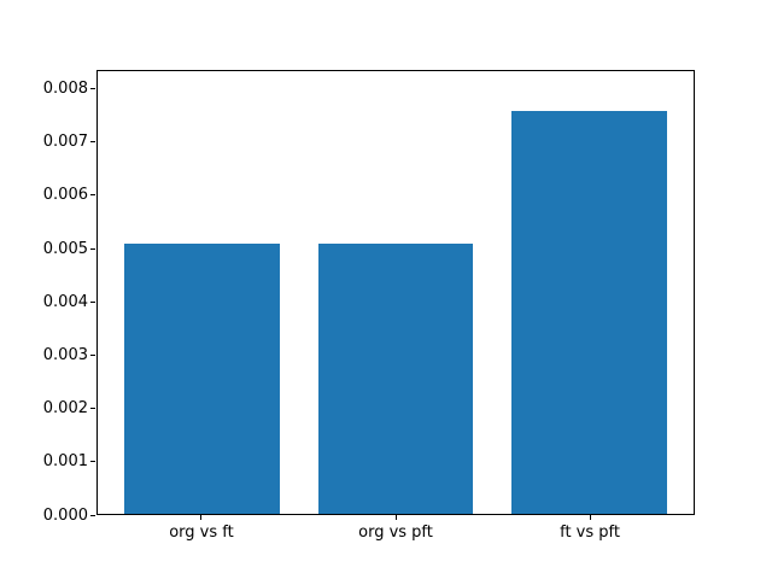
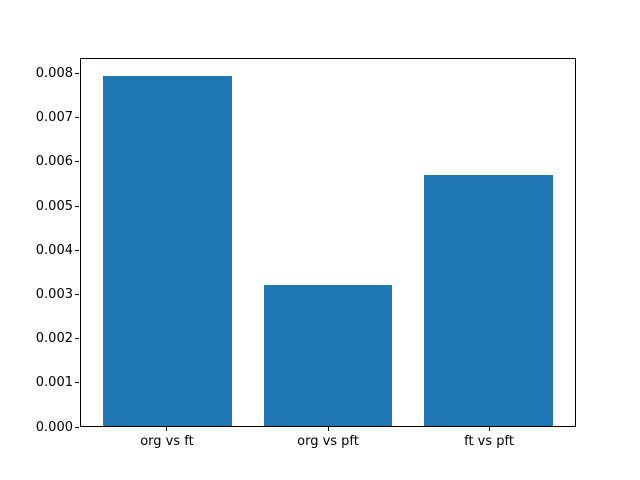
org vs ft: 0.0051 -> 0.0080
org vs pft: 0.0051 -> 0.0032
ft vs pft: 0.0076 -> 0.0057
